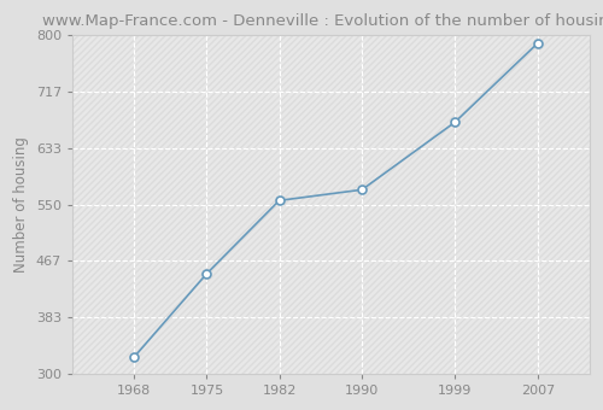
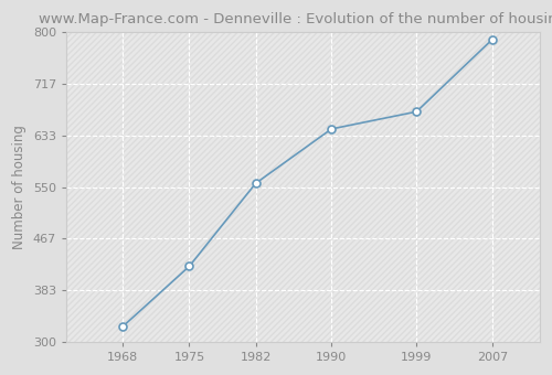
1975: 448 -> 422
1990: 572 -> 644
